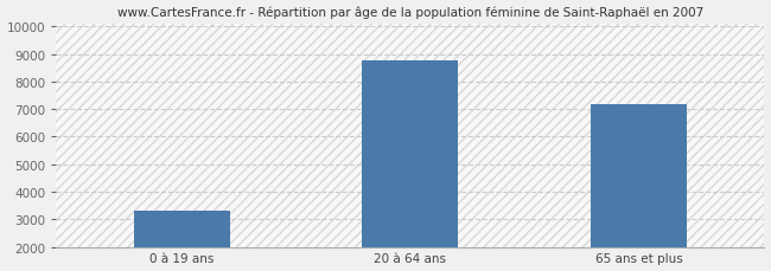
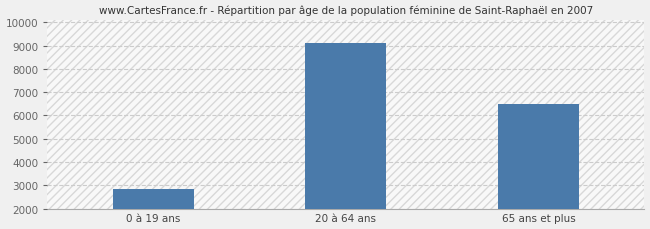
0 à 19 ans: 3300 -> 2850
20 à 64 ans: 8750 -> 9100
65 ans et plus: 7200 -> 6500
